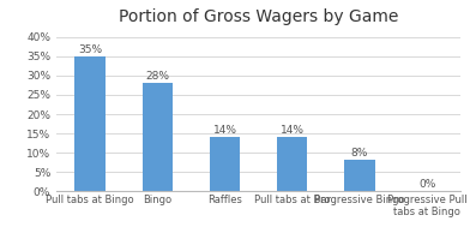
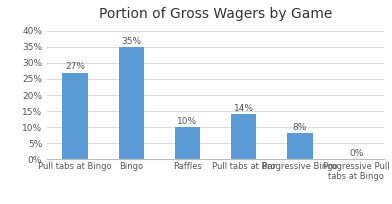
Pull tabs at Bingo: 35% -> 27%
Bingo: 28% -> 35%
Raffles: 14% -> 10%
